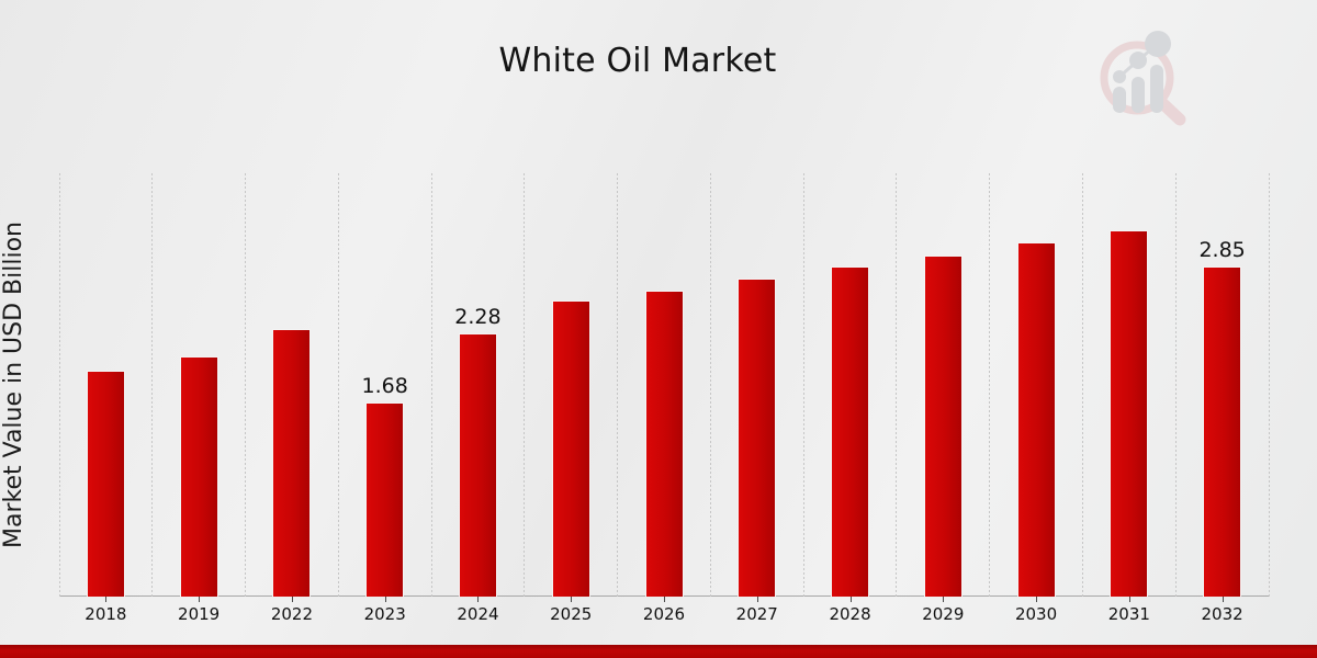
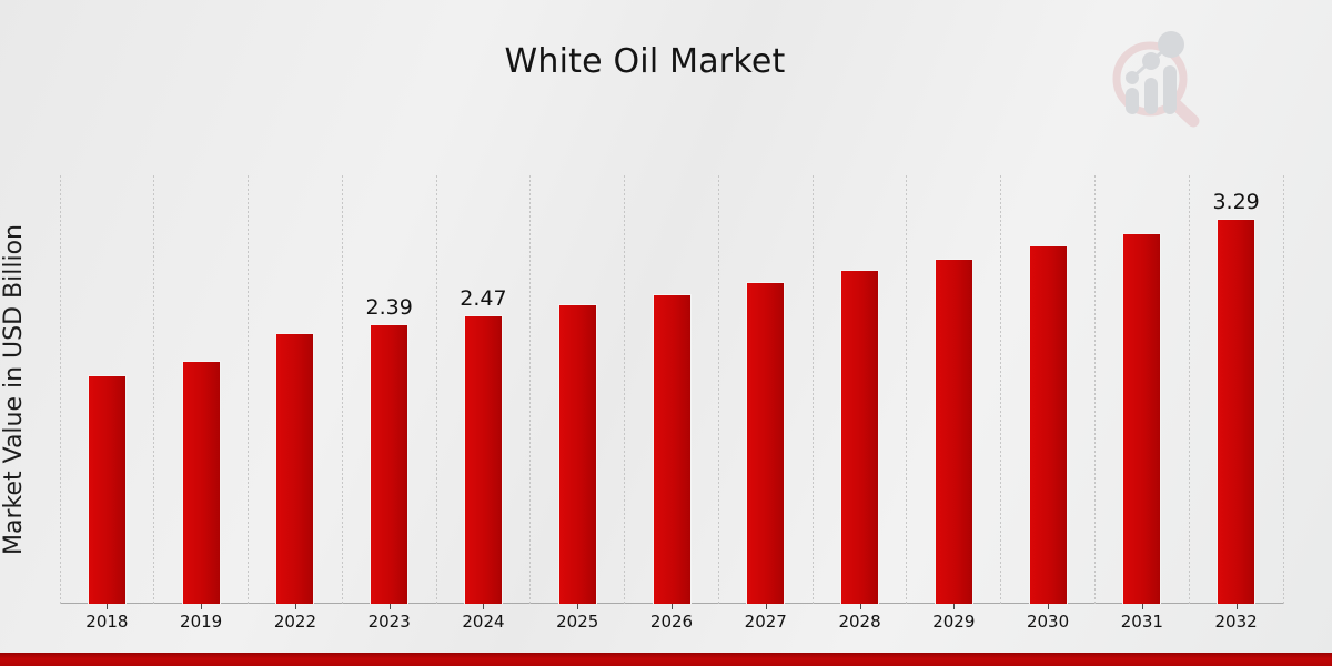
2023: 1.68 -> 2.39
2024: 2.28 -> 2.47
2032: 2.85 -> 3.29
